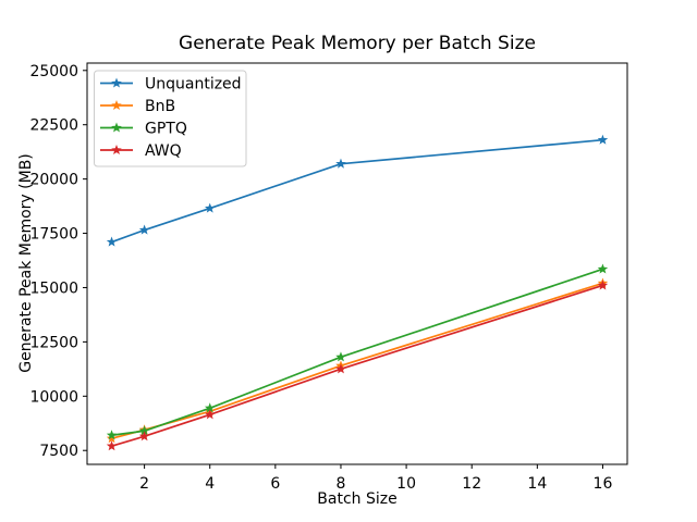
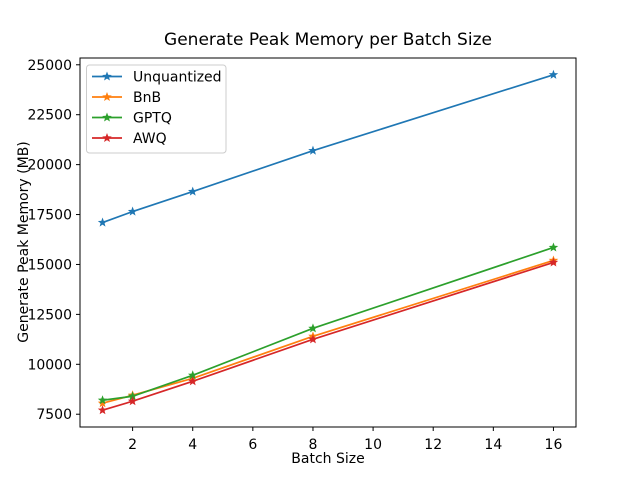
Unquantized/16: 21800 -> 24500
